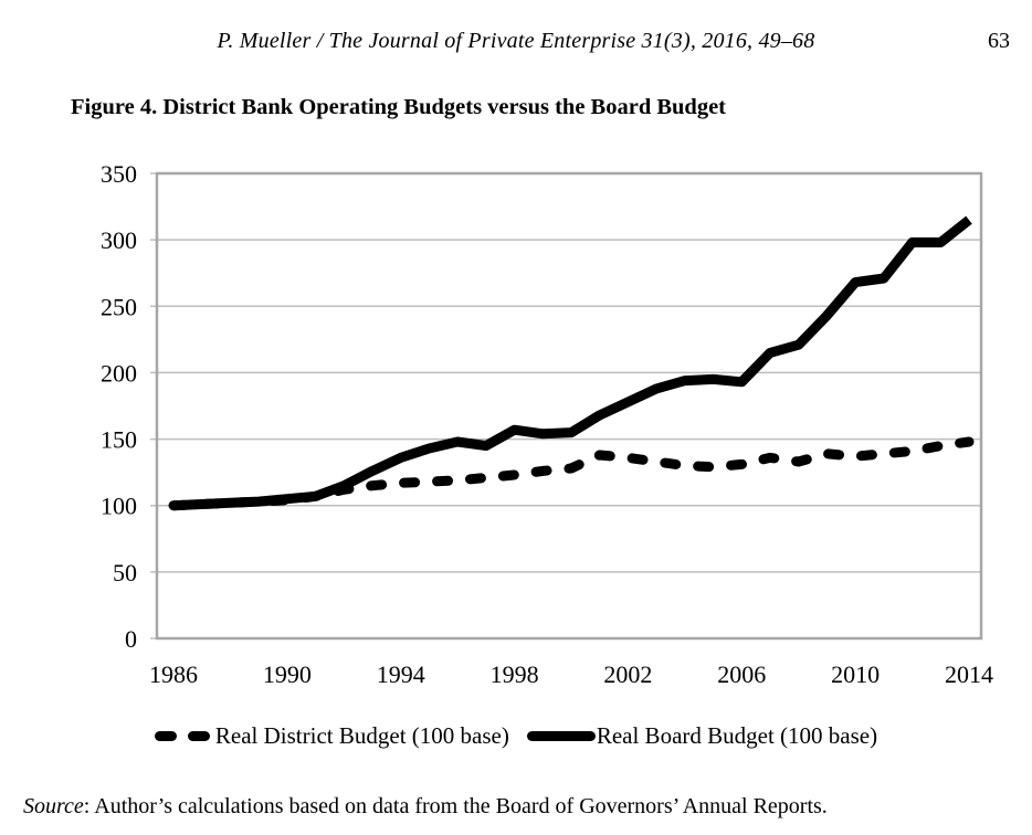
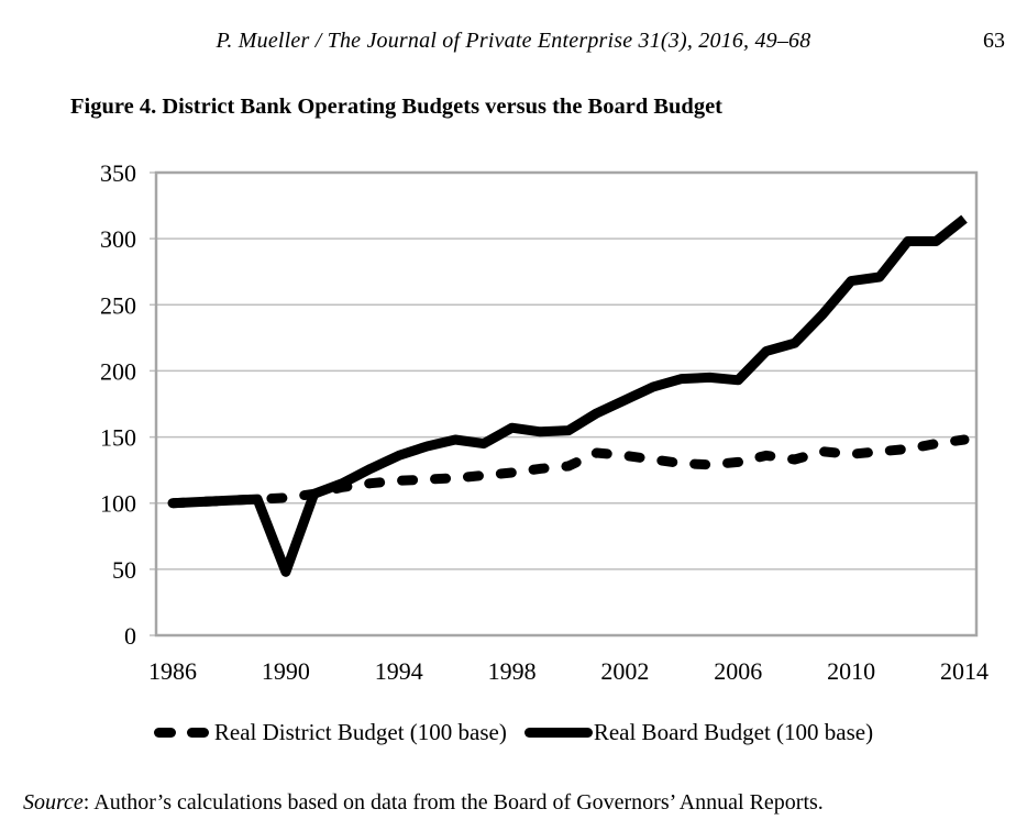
Real Board Budget (100 base)/1990: 105 -> 48
